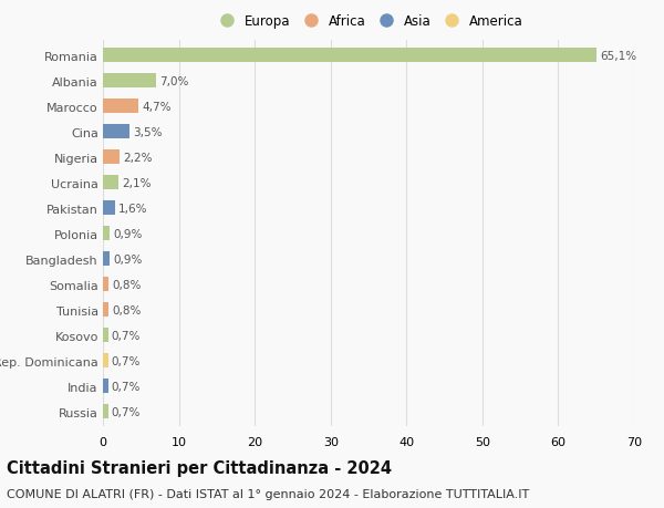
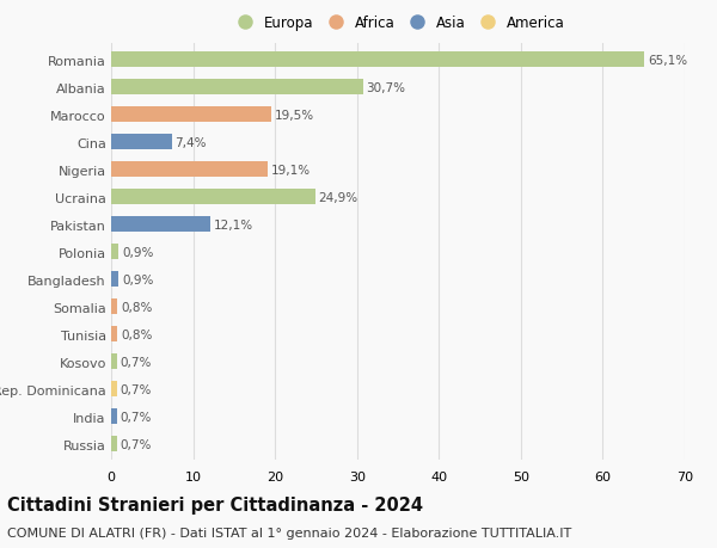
Albania: 7,0% -> 30,7%
Marocco: 4,7% -> 19,5%
Cina: 3,5% -> 7,4%
Nigeria: 2,2% -> 19,1%
Ucraina: 2,1% -> 24,9%
Pakistan: 1,6% -> 12,1%
